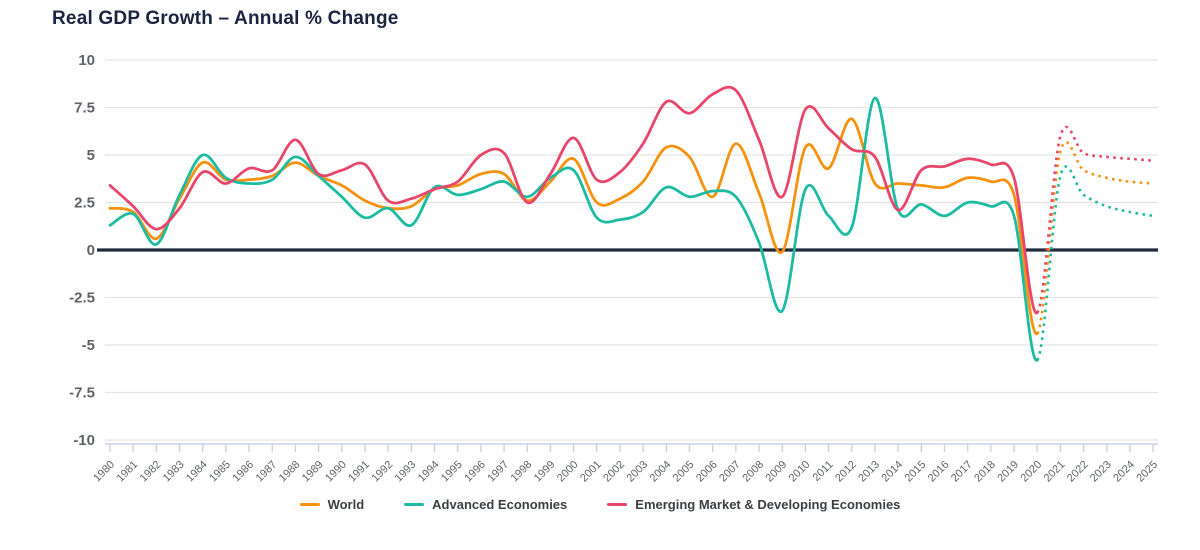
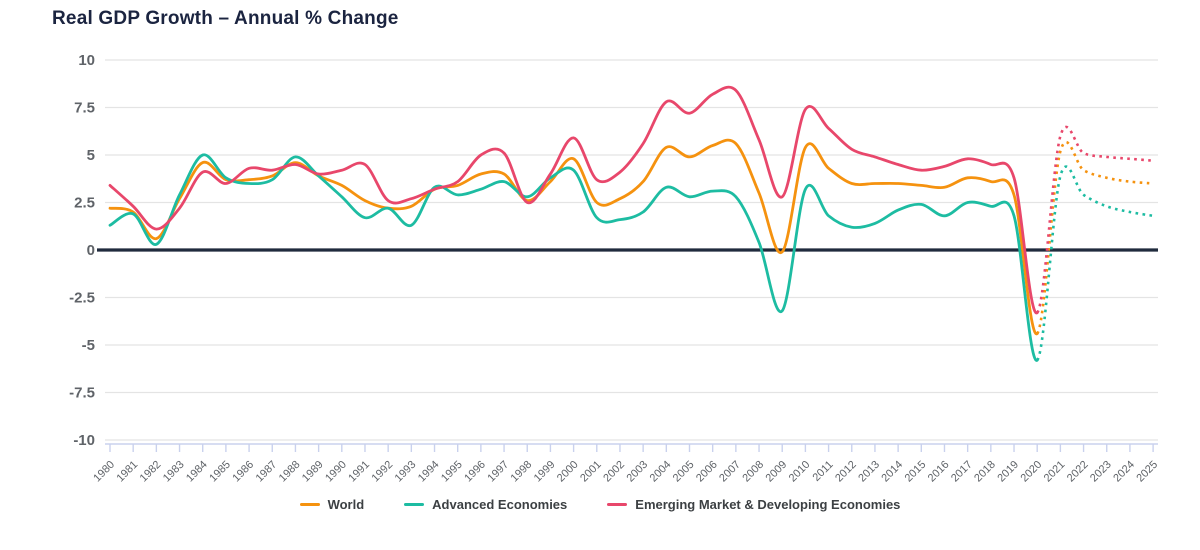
Emerging Market & Developing Economies/1988: 5.8 -> 4.5
World/2006: 2.8 -> 5.5
World/2012: 6.9 -> 3.5
Advanced Economies/2013: 8.0 -> 1.4
Emerging Market & Developing Economies/2014: 2.1 -> 4.5
